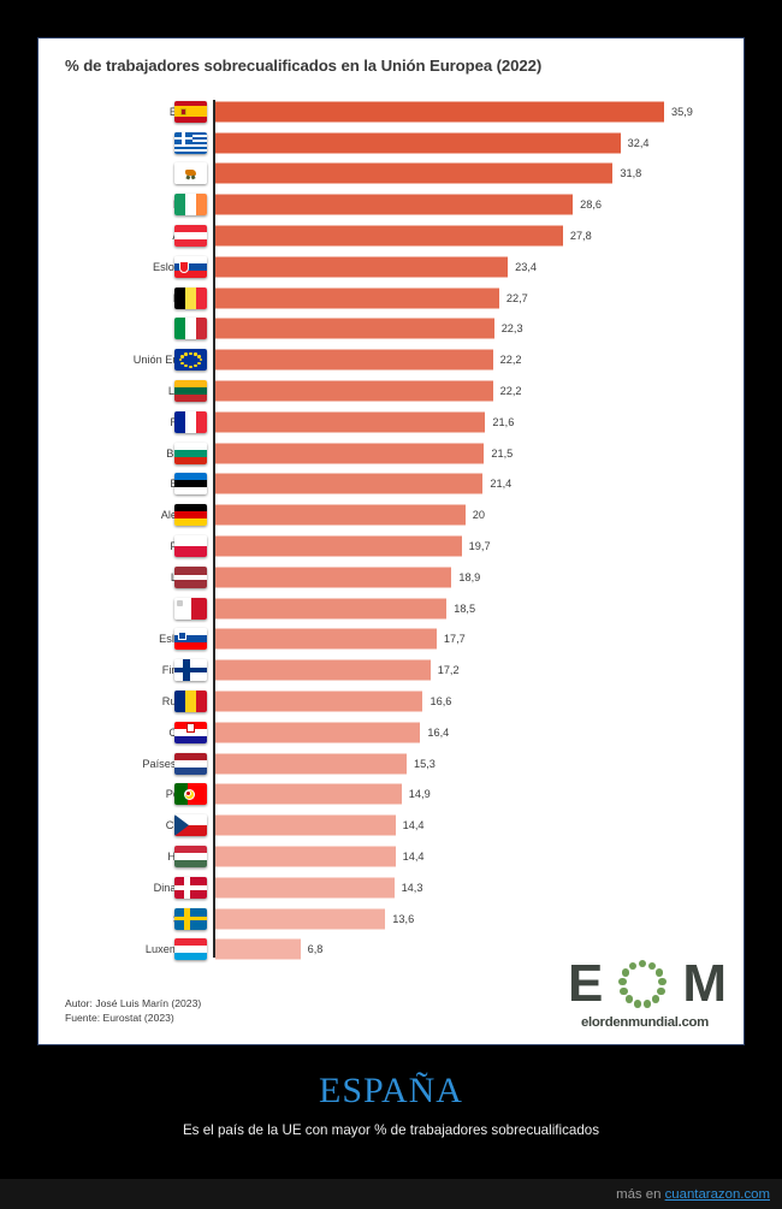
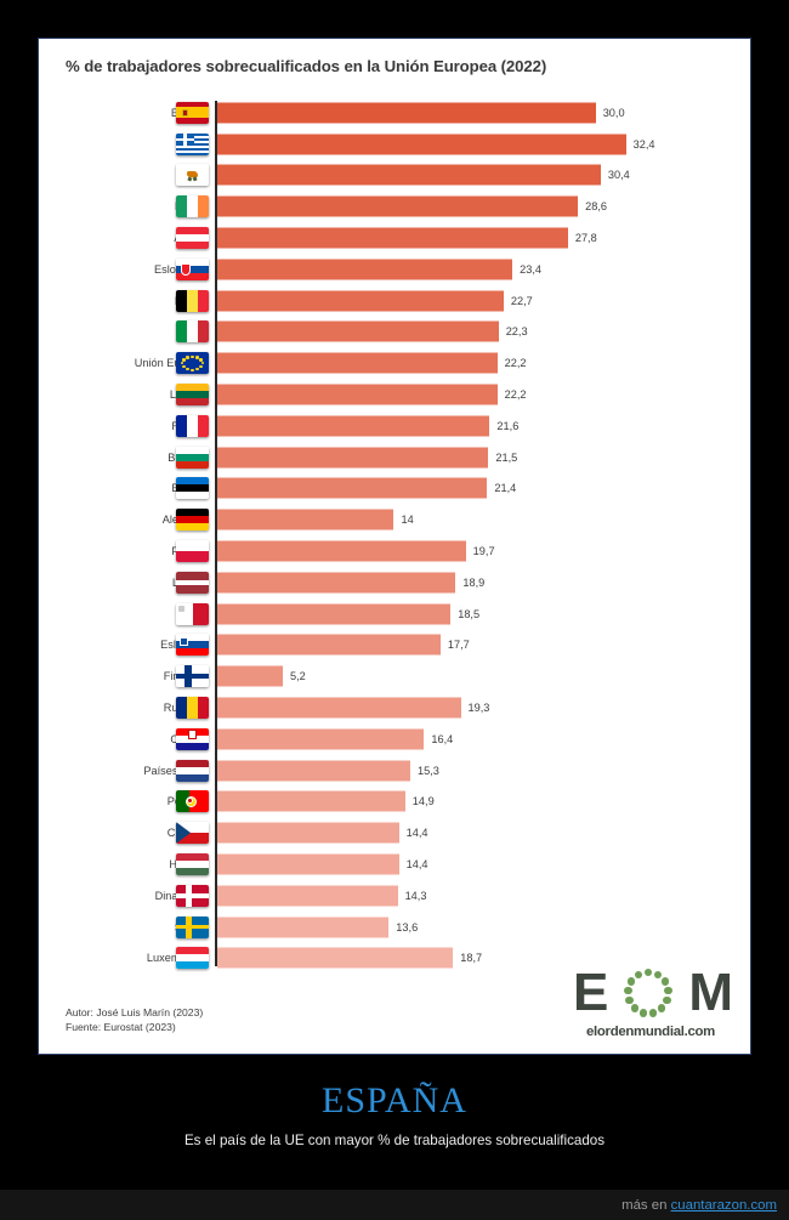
España: 35,9 -> 30,0
Chipre: 31,8 -> 30,4
Alemania: 20 -> 14
Finlandia: 17,2 -> 5,2
Rumanía: 16,6 -> 19,3
Luxemburgo: 6,8 -> 18,7
